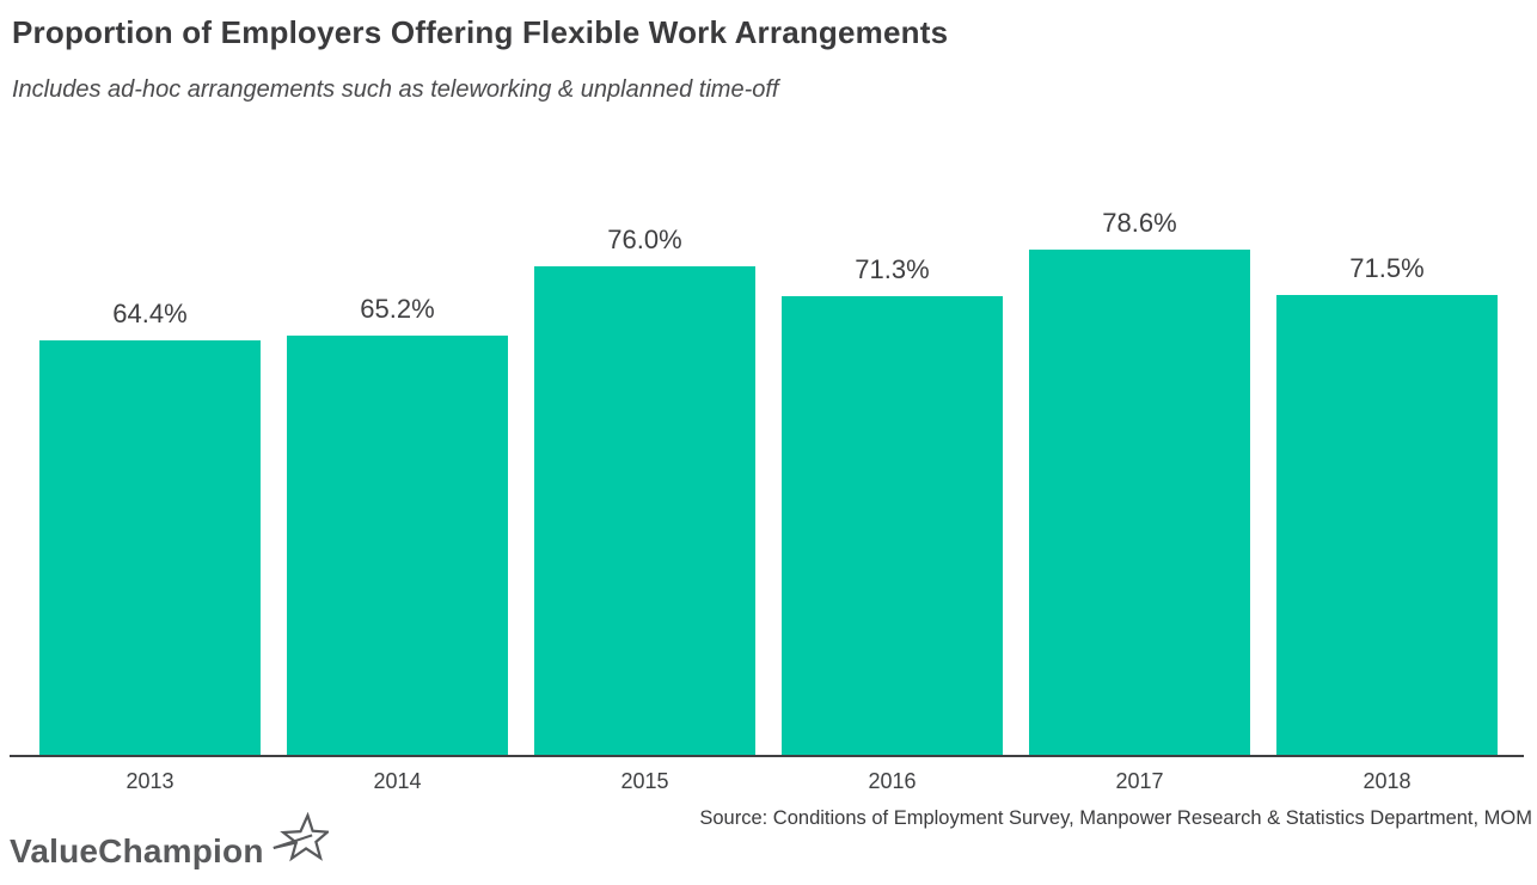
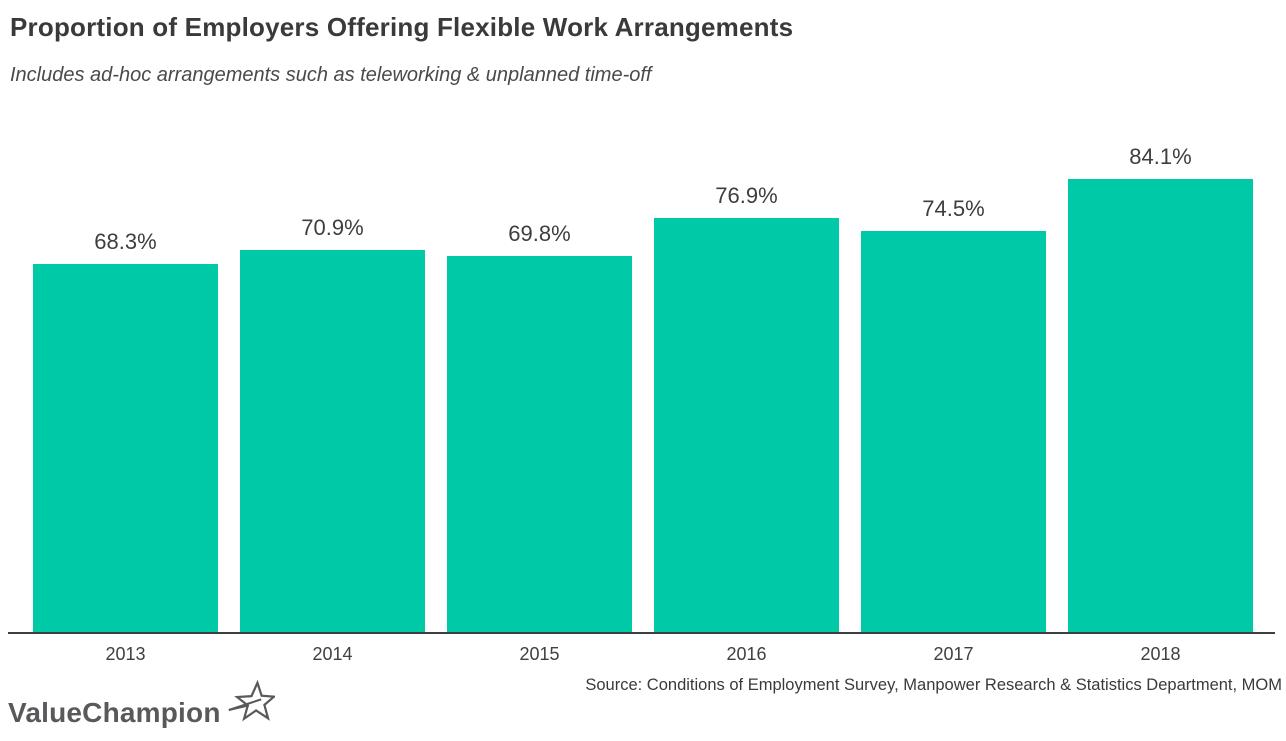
2013: 64.4% -> 68.3%
2014: 65.2% -> 70.9%
2015: 76.0% -> 69.8%
2016: 71.3% -> 76.9%
2017: 78.6% -> 74.5%
2018: 71.5% -> 84.1%
